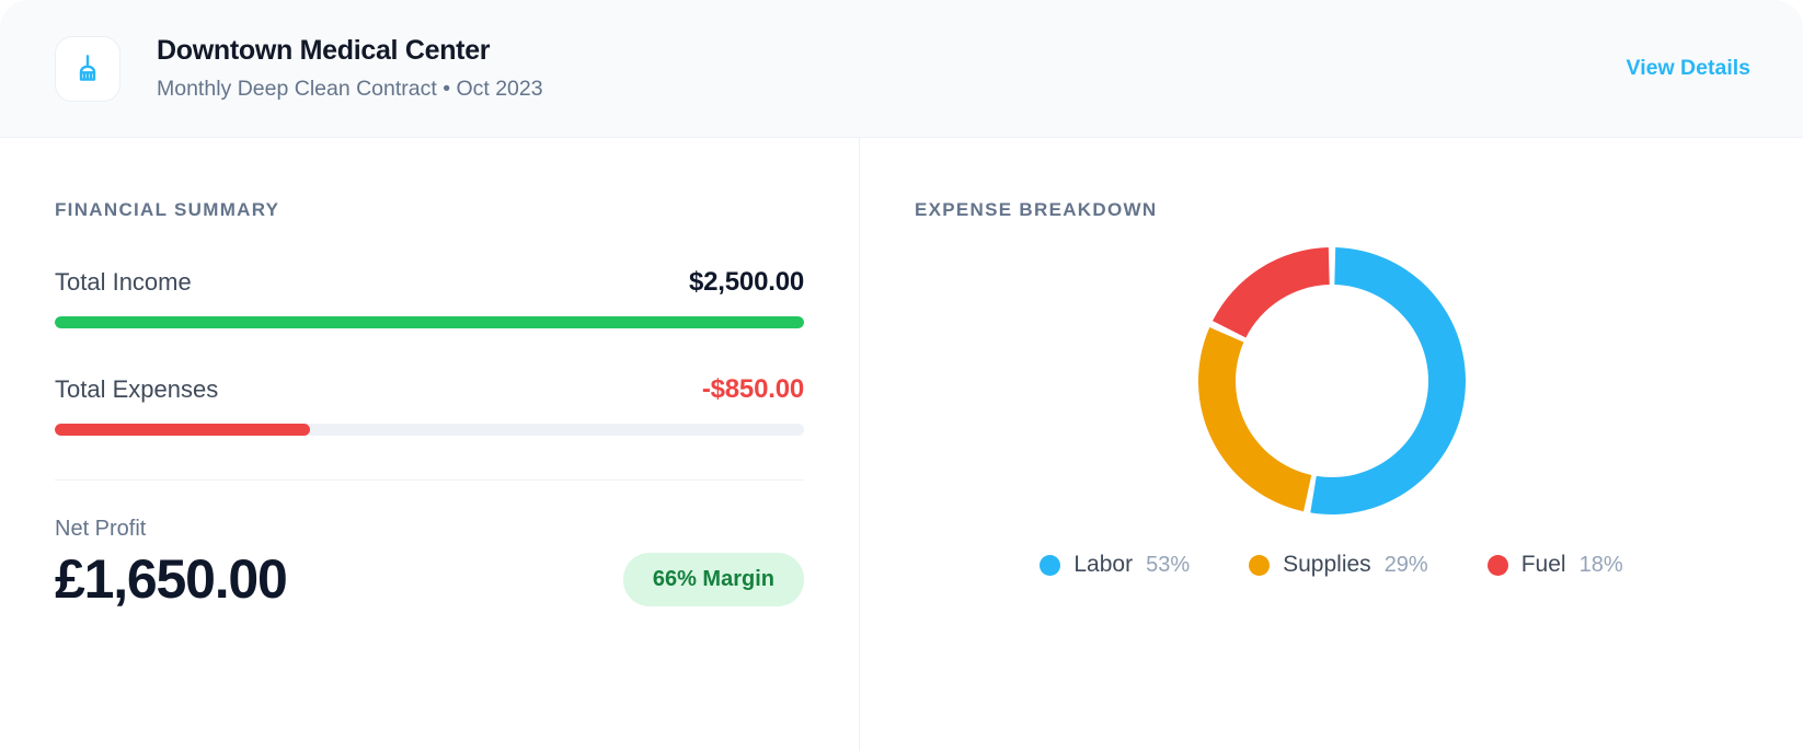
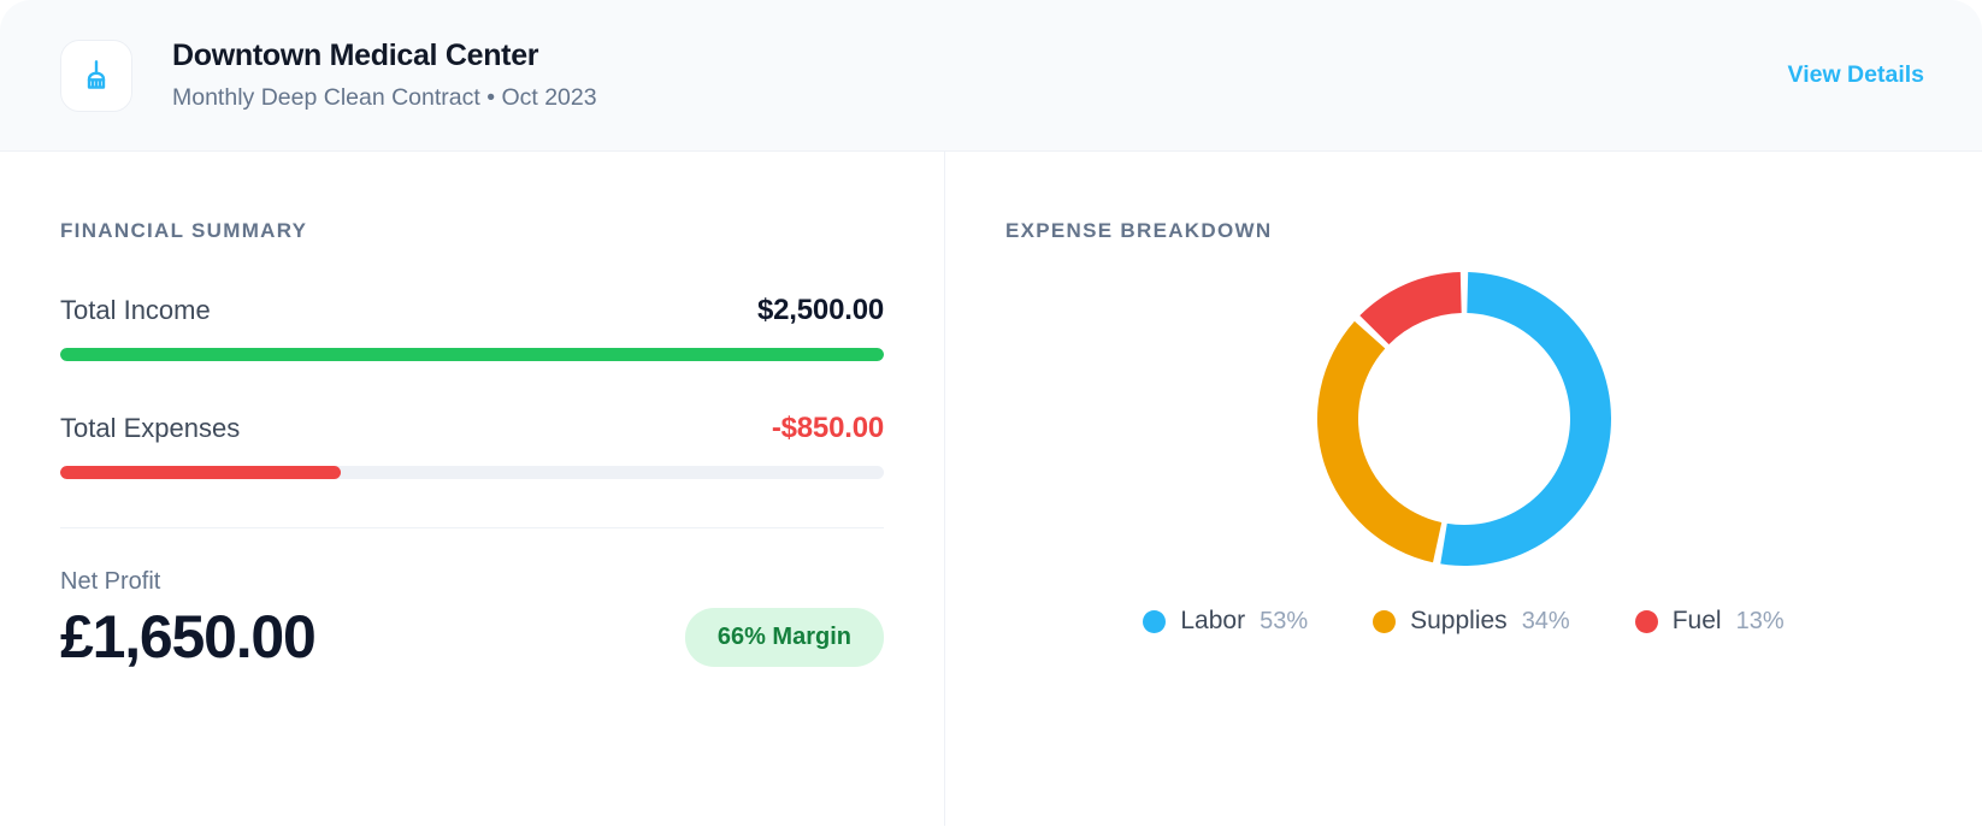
Supplies: 29% -> 34%
Fuel: 18% -> 13%
